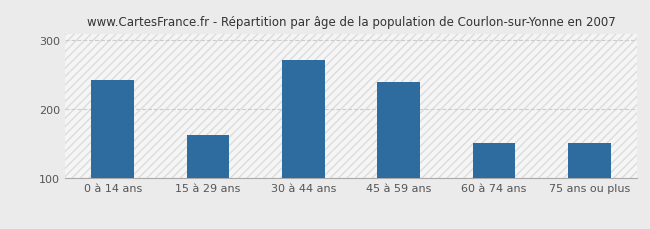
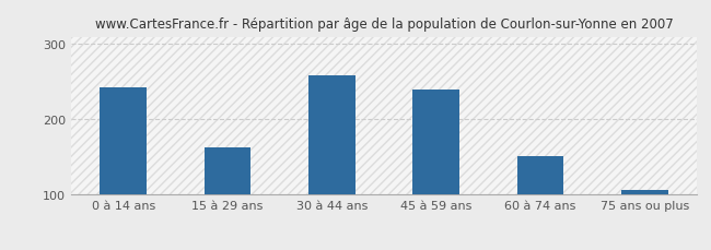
30 à 44 ans: 272 -> 258
75 ans ou plus: 152 -> 107
